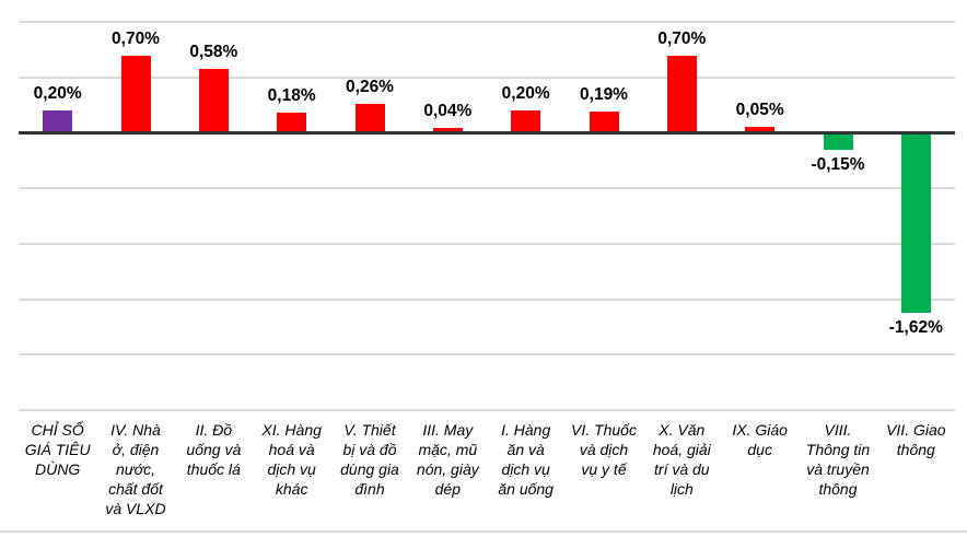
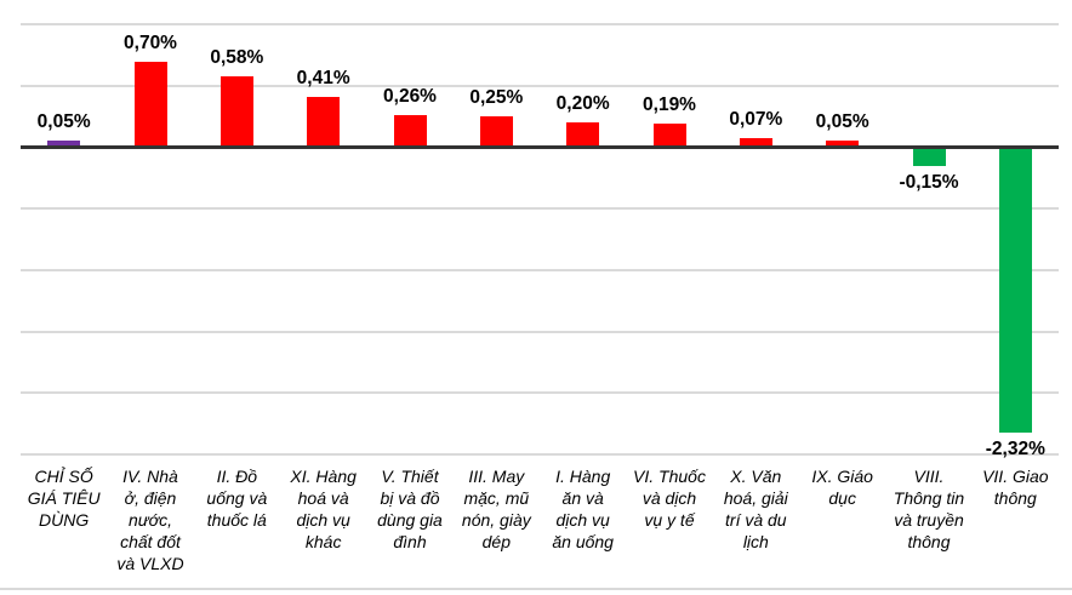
CHỈ SỐ GIÁ TIÊU DÙNG: 0,20% -> 0,05%
XI. Hàng hoá và dịch vụ khác: 0,18% -> 0,41%
III. May mặc, mũ nón, giày dép: 0,04% -> 0,25%
X. Văn hoá, giải trí và du lịch: 0,70% -> 0,07%
VII. Giao thông: -1,62% -> -2,32%
